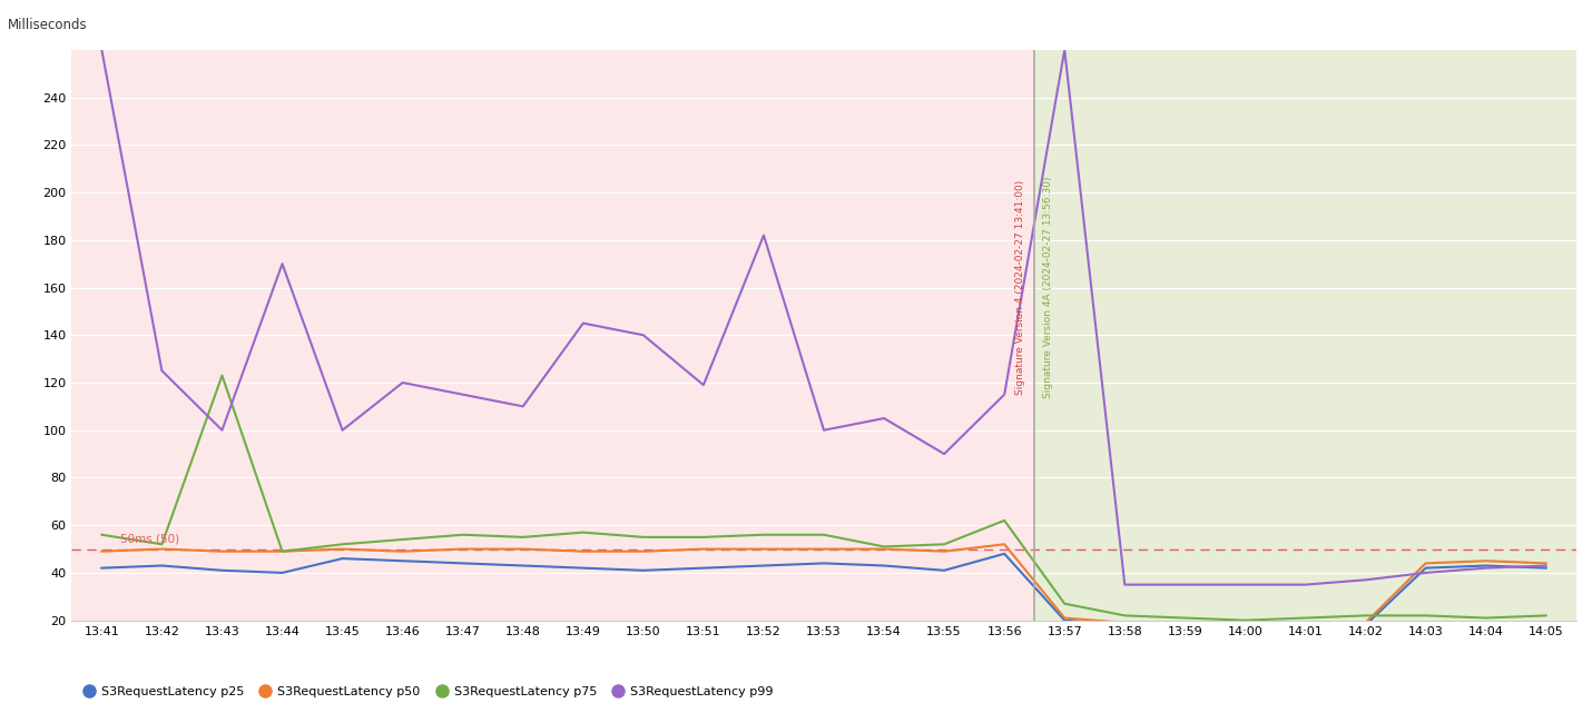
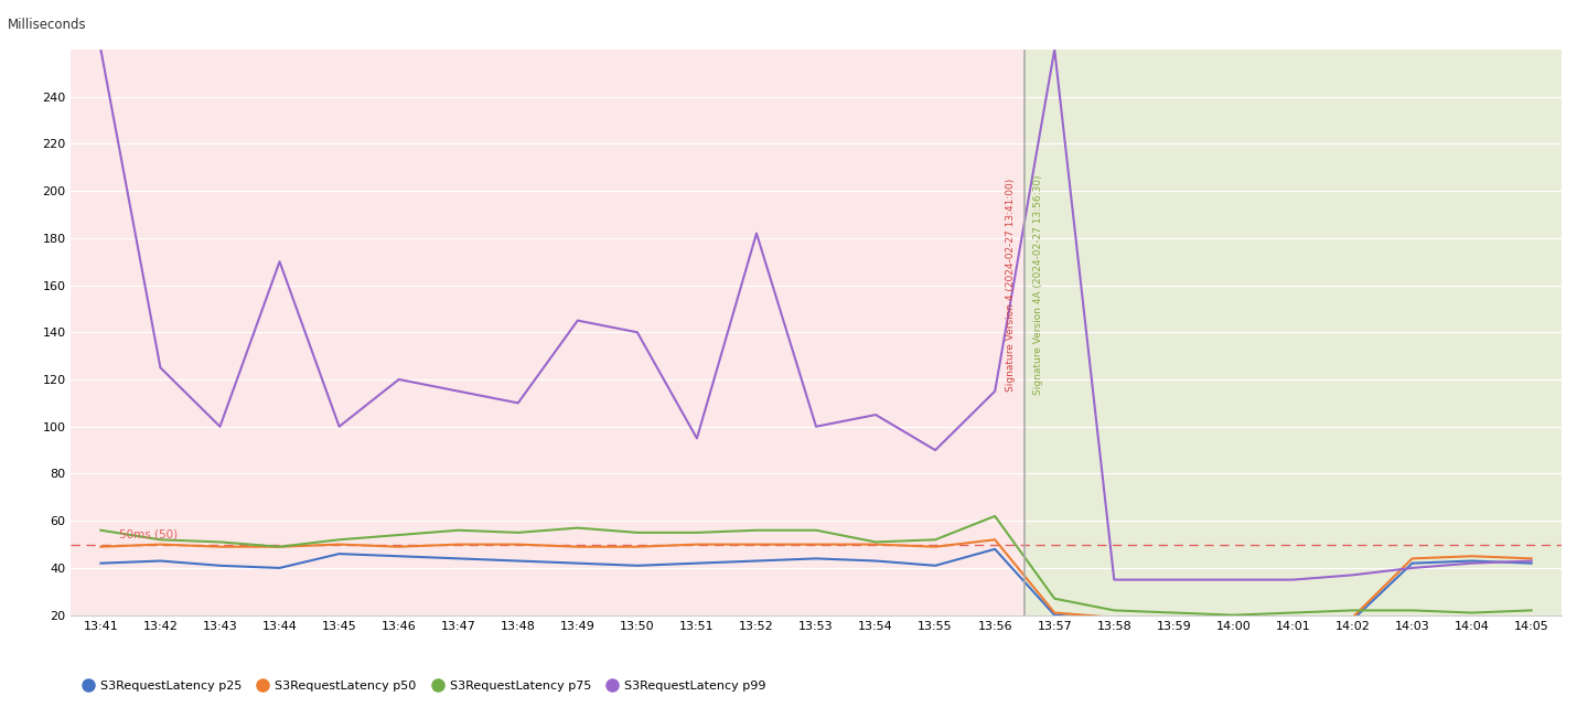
S3RequestLatency p75/13:43: 123 -> 51
S3RequestLatency p99/13:51: 119 -> 95
